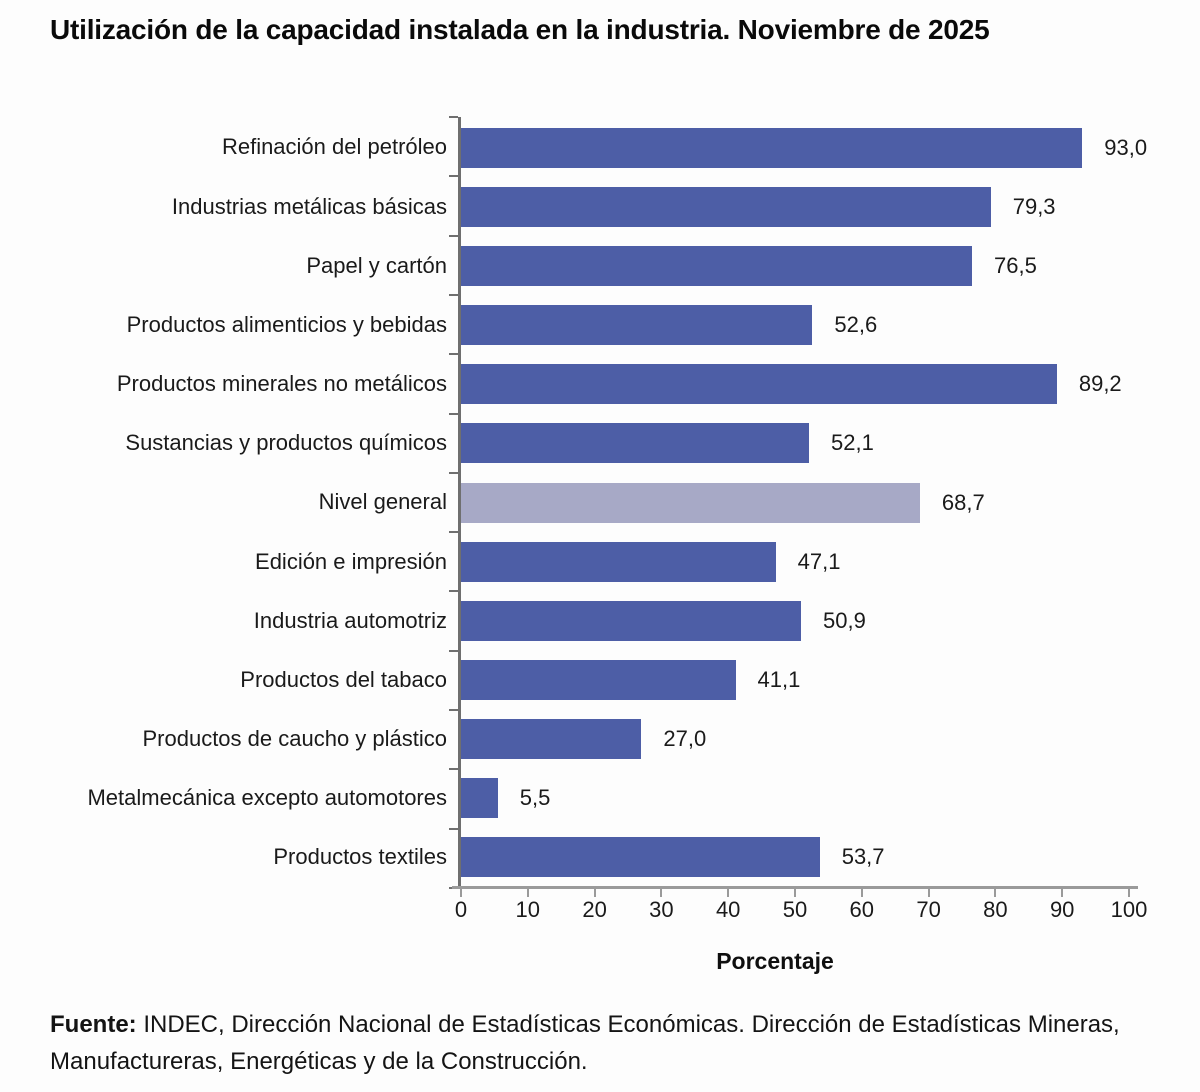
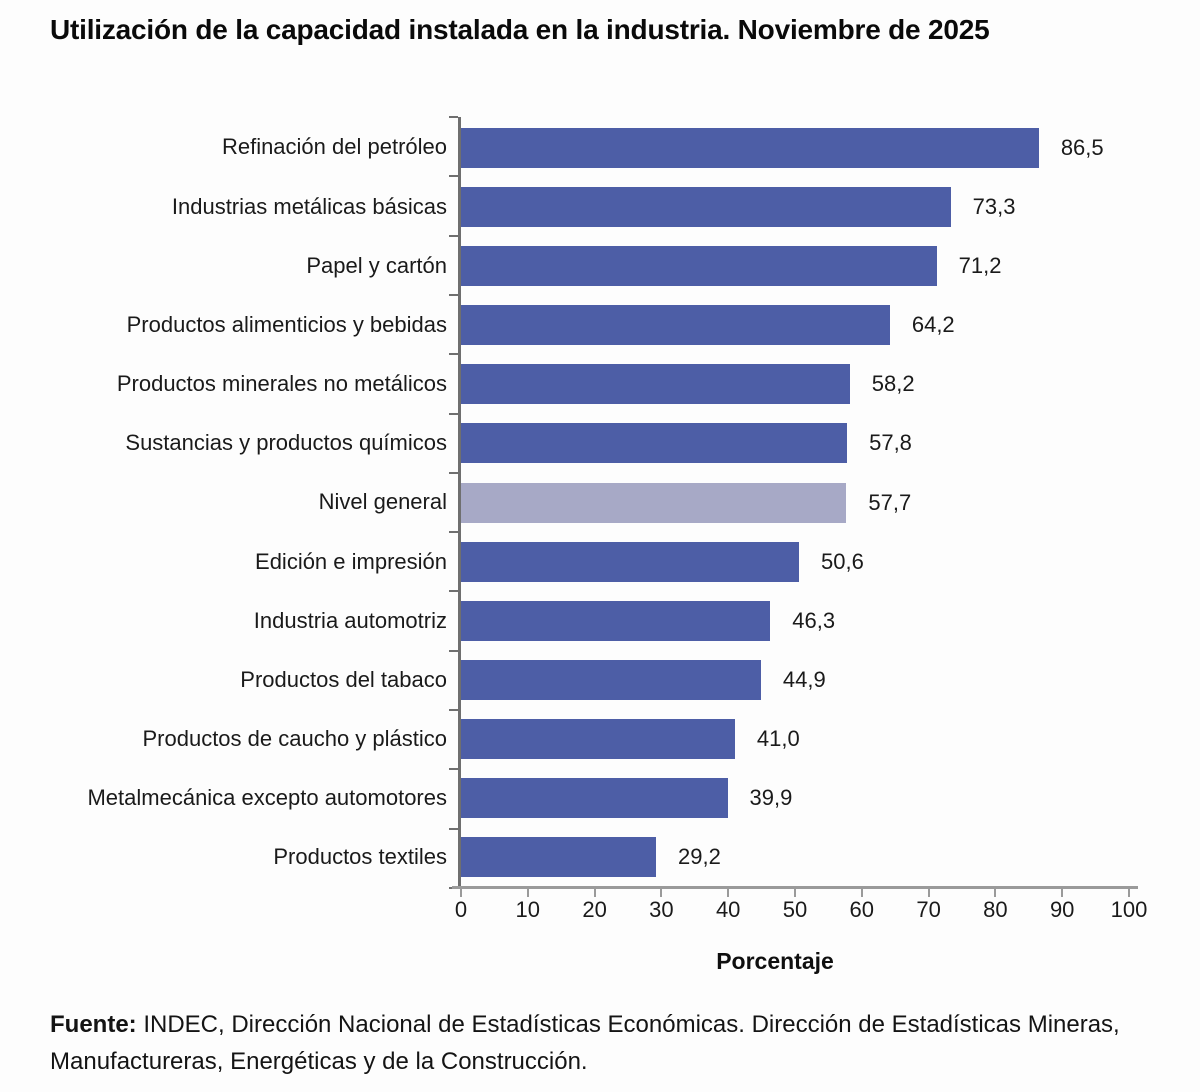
Refinación del petróleo: 93,0 -> 86,5
Industrias metálicas básicas: 79,3 -> 73,3
Papel y cartón: 76,5 -> 71,2
Productos alimenticios y bebidas: 52,6 -> 64,2
Productos minerales no metálicos: 89,2 -> 58,2
Sustancias y productos químicos: 52,1 -> 57,8
Nivel general: 68,7 -> 57,7
Edición e impresión: 47,1 -> 50,6
Industria automotriz: 50,9 -> 46,3
Productos del tabaco: 41,1 -> 44,9
Productos de caucho y plástico: 27,0 -> 41,0
Metalmecánica excepto automotores: 5,5 -> 39,9
Productos textiles: 53,7 -> 29,2
